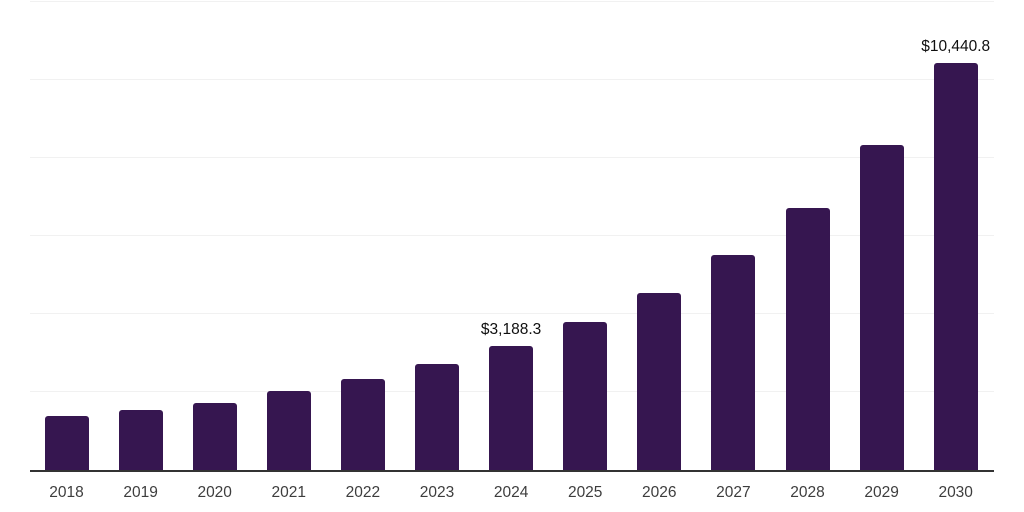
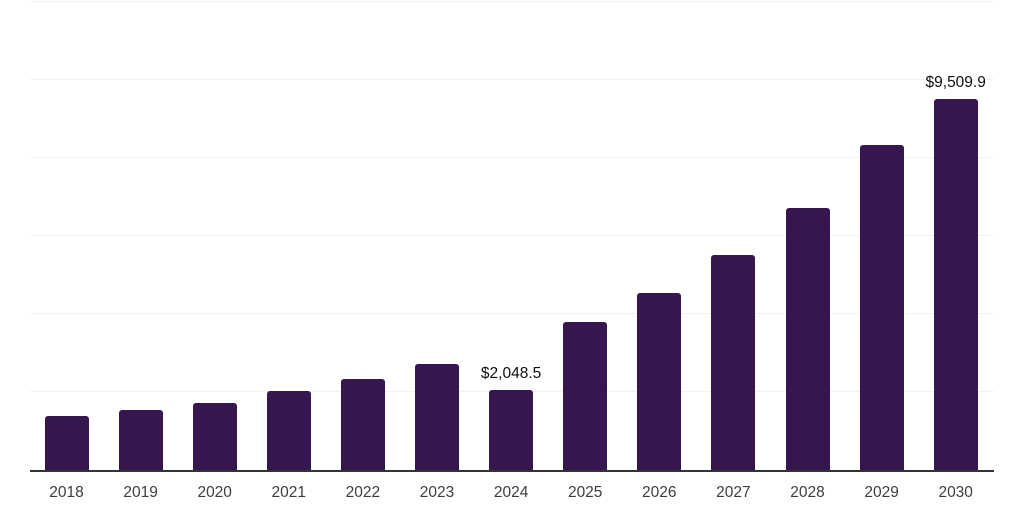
2024: $3,188.3 -> $2,048.5
2030: $10,440.8 -> $9,509.9
